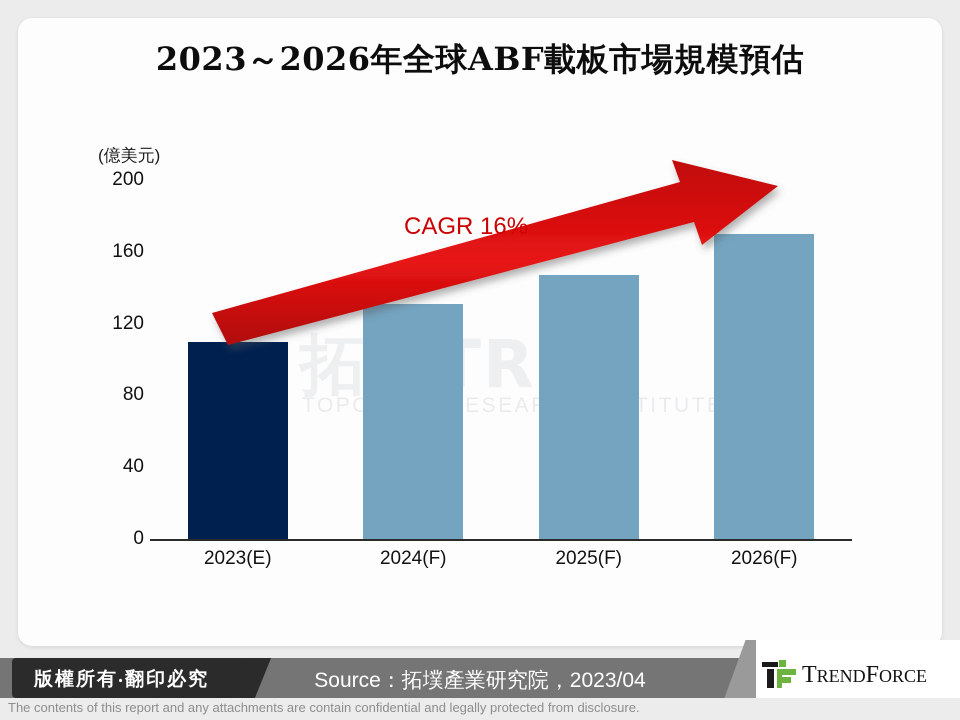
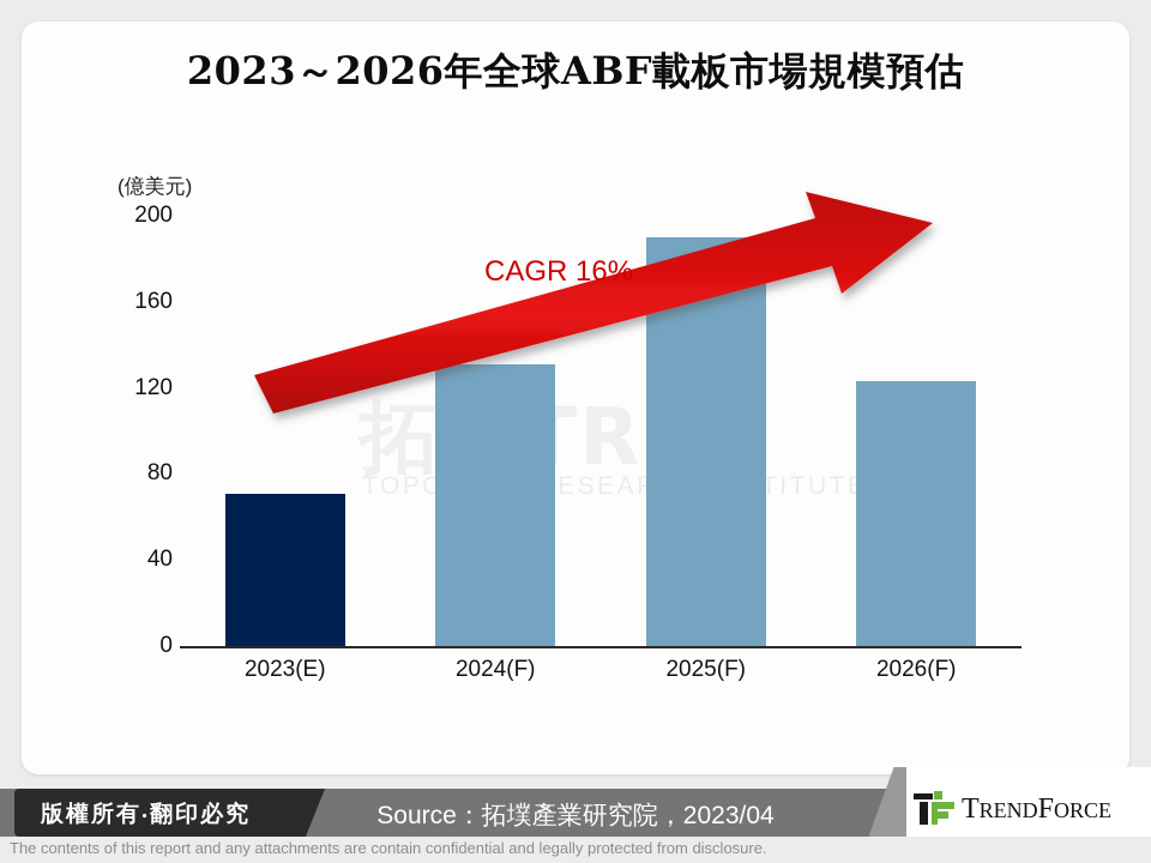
2023(E): 110 -> 71
2025(F): 147 -> 190
2026(F): 170 -> 123
